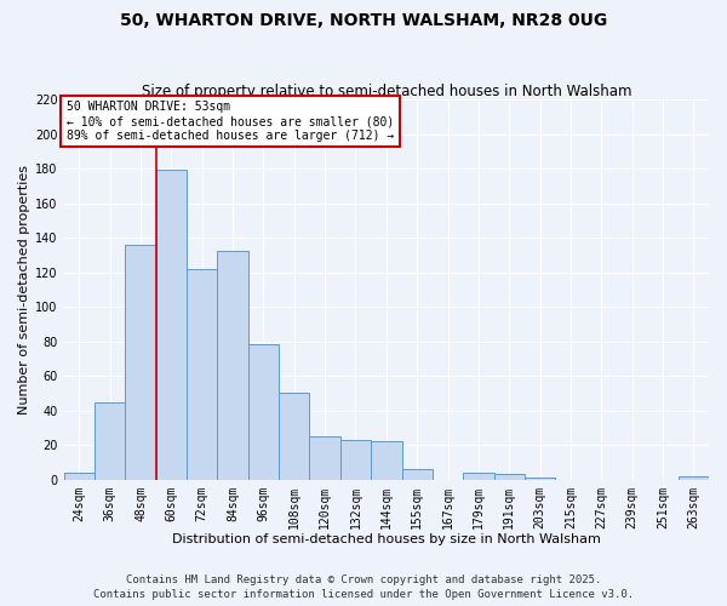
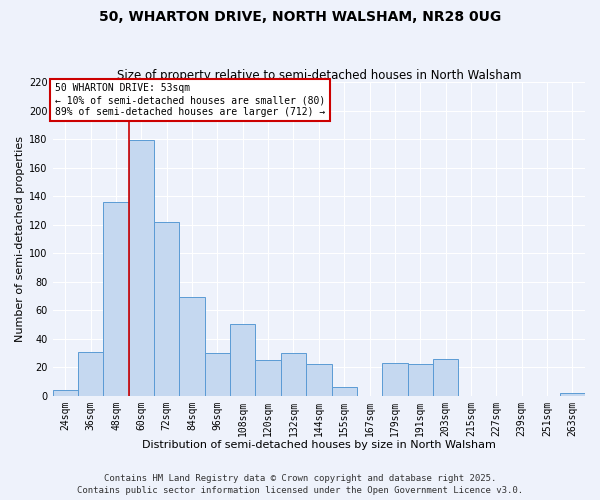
36sqm: 45 -> 31
84sqm: 132 -> 69
96sqm: 78 -> 30
132sqm: 23 -> 30
179sqm: 4 -> 23
191sqm: 3 -> 22
203sqm: 1 -> 26
